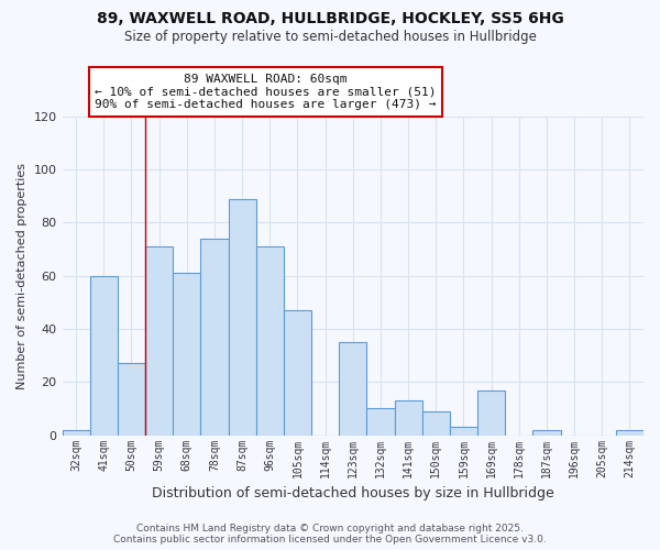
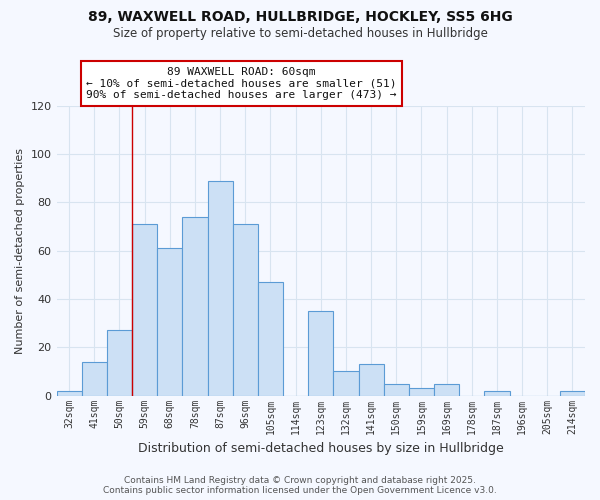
41sqm: 60 -> 14
150sqm: 9 -> 5
169sqm: 17 -> 5
